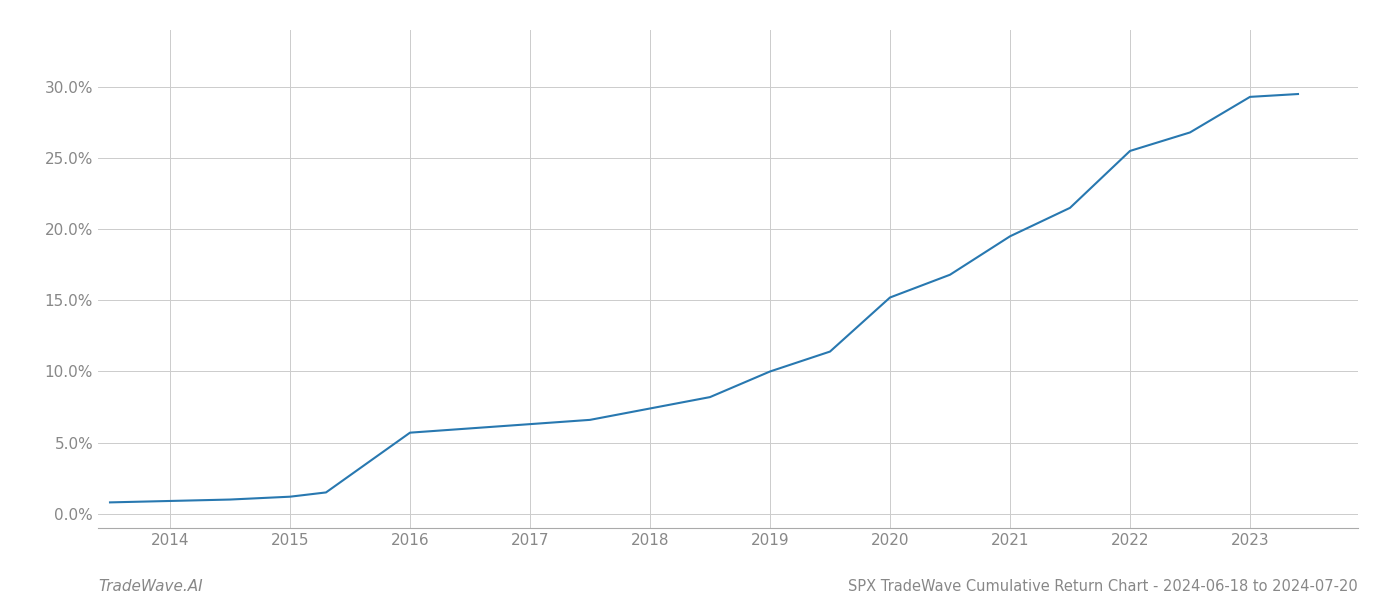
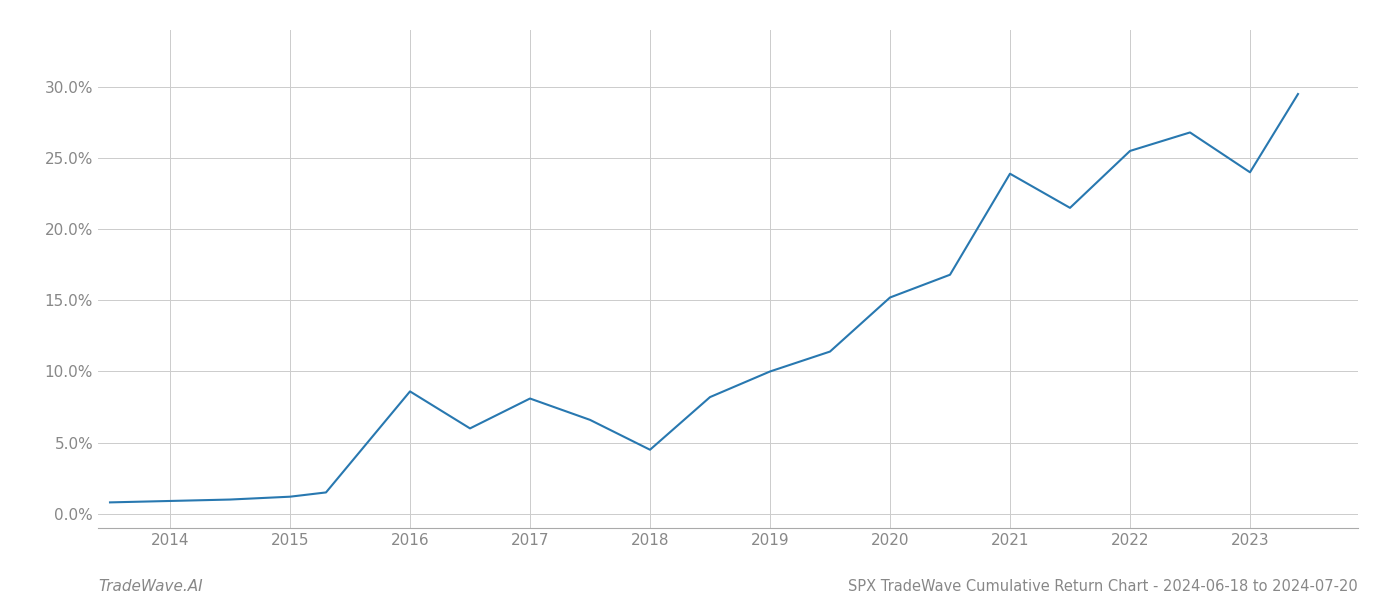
2016: 5.7% -> 8.6%
2017: 6.3% -> 8.1%
2018: 7.4% -> 4.5%
2021: 19.5% -> 23.9%
2023: 29.3% -> 24.0%
